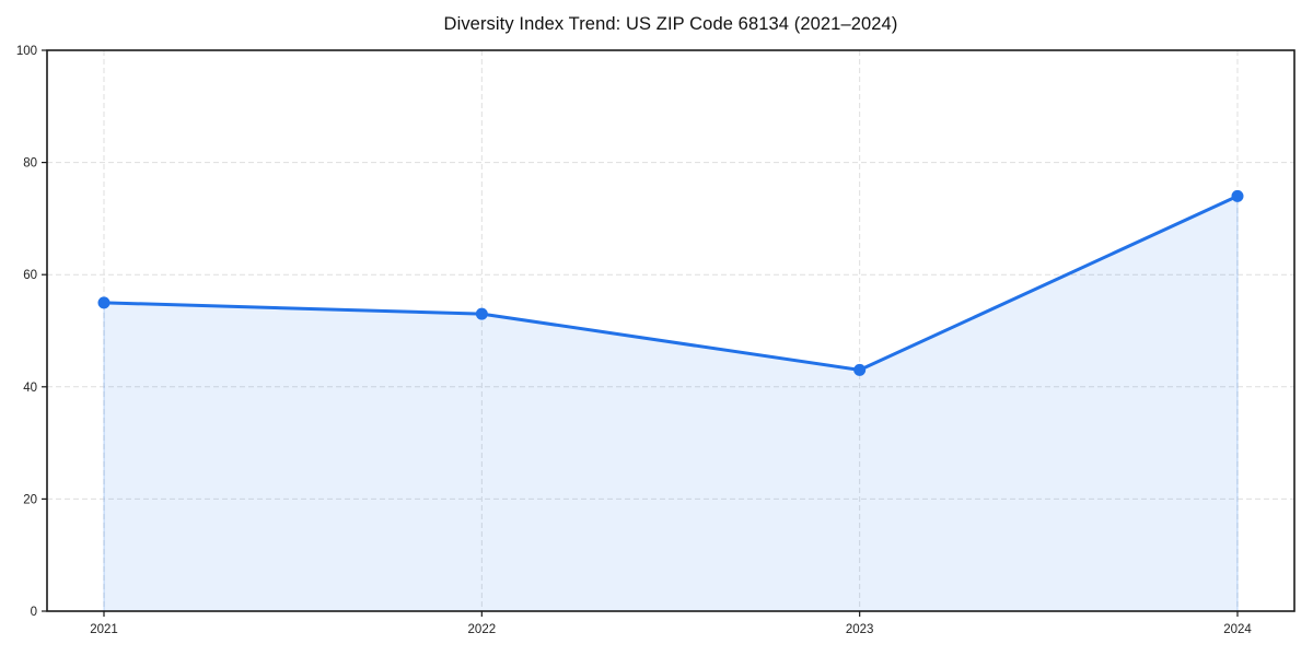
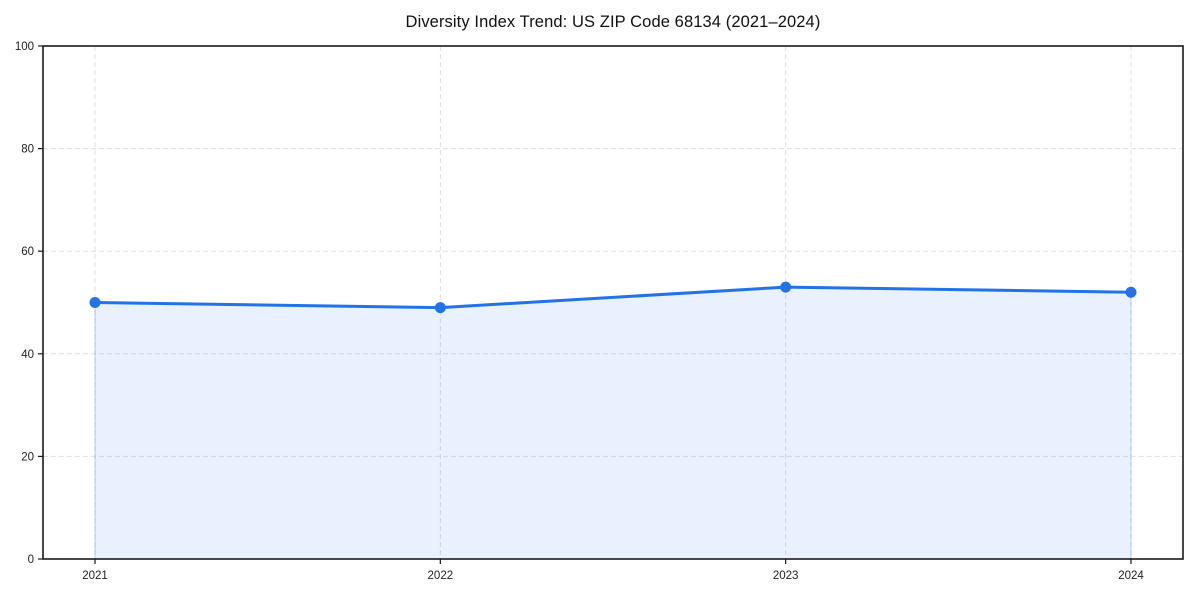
2021: 55 -> 50
2022: 53 -> 49
2023: 43 -> 53
2024: 74 -> 52
